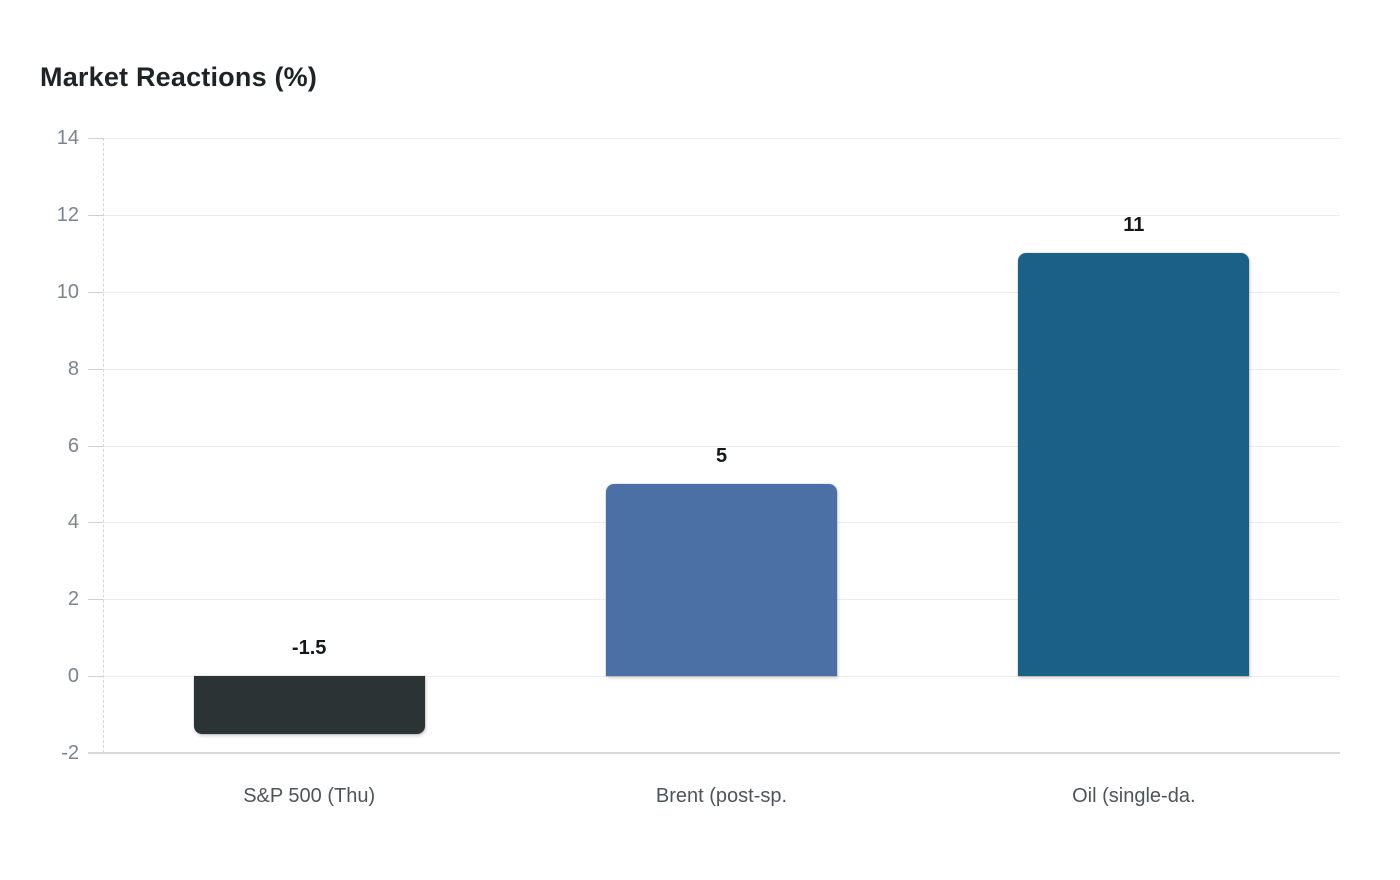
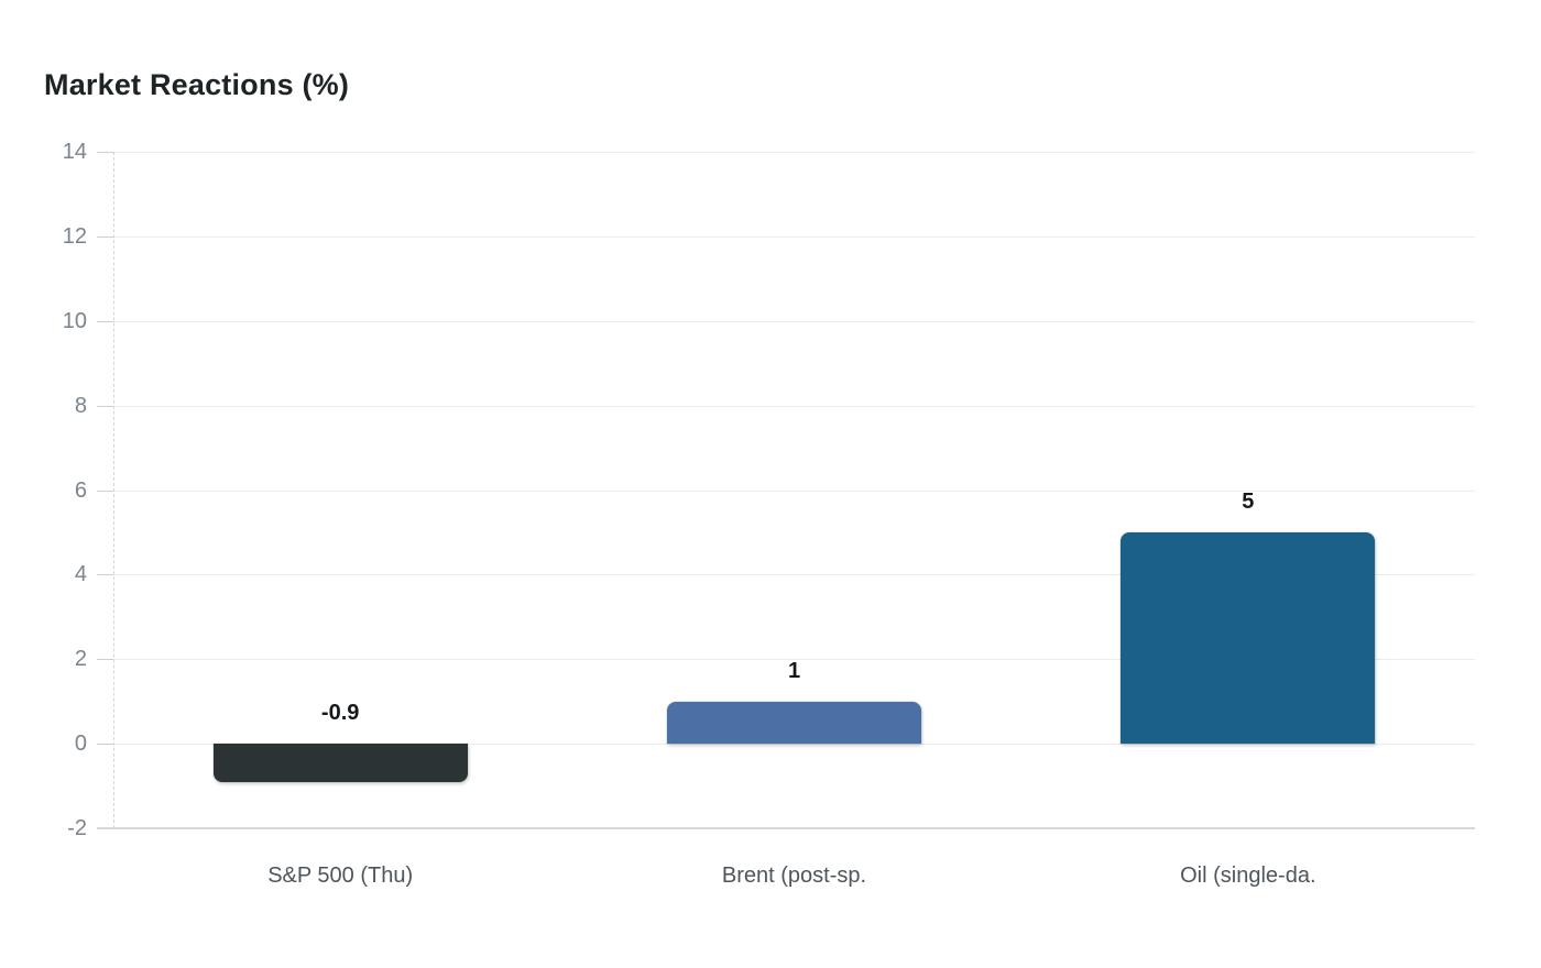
S&P 500 (Thu): -1.5 -> -0.9
Brent (post-sp.: 5 -> 1
Oil (single-da.: 11 -> 5
